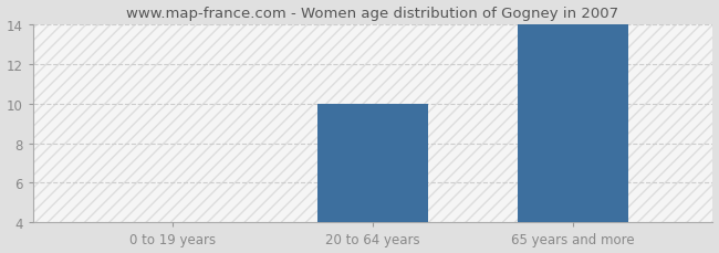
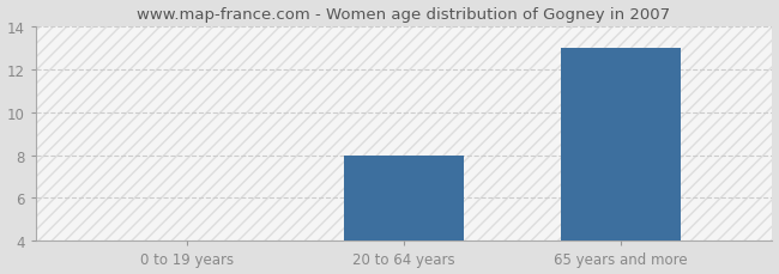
20 to 64 years: 10 -> 8
65 years and more: 14 -> 13
